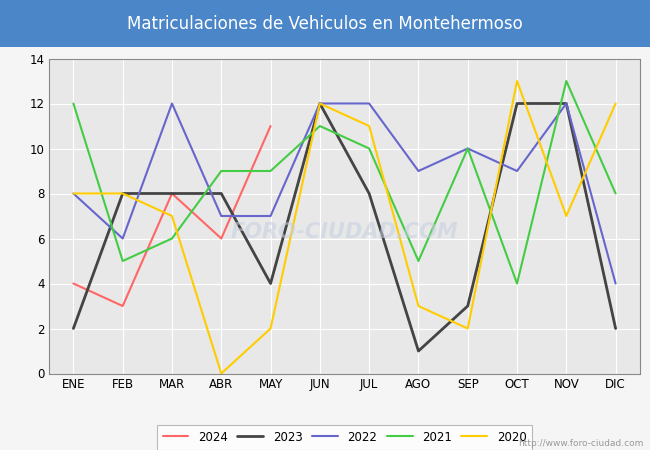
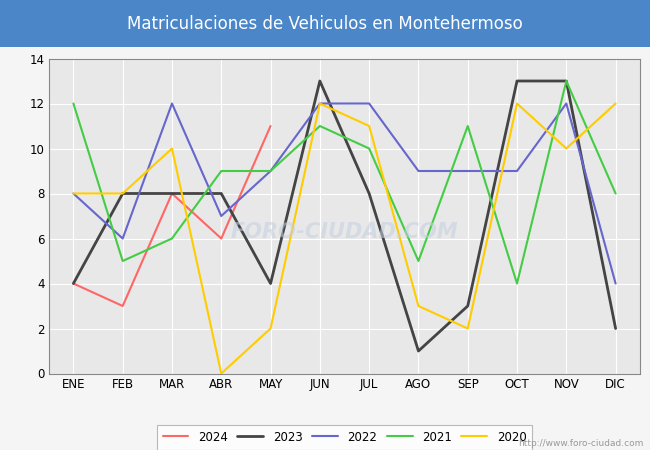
2023/ENE: 2 -> 4
2020/MAR: 7 -> 10
2022/MAY: 7 -> 9
2023/JUN: 12 -> 13
2022/SEP: 10 -> 9
2021/SEP: 10 -> 11
2023/OCT: 12 -> 13
2020/OCT: 13 -> 12
2023/NOV: 12 -> 13
2020/NOV: 7 -> 10
